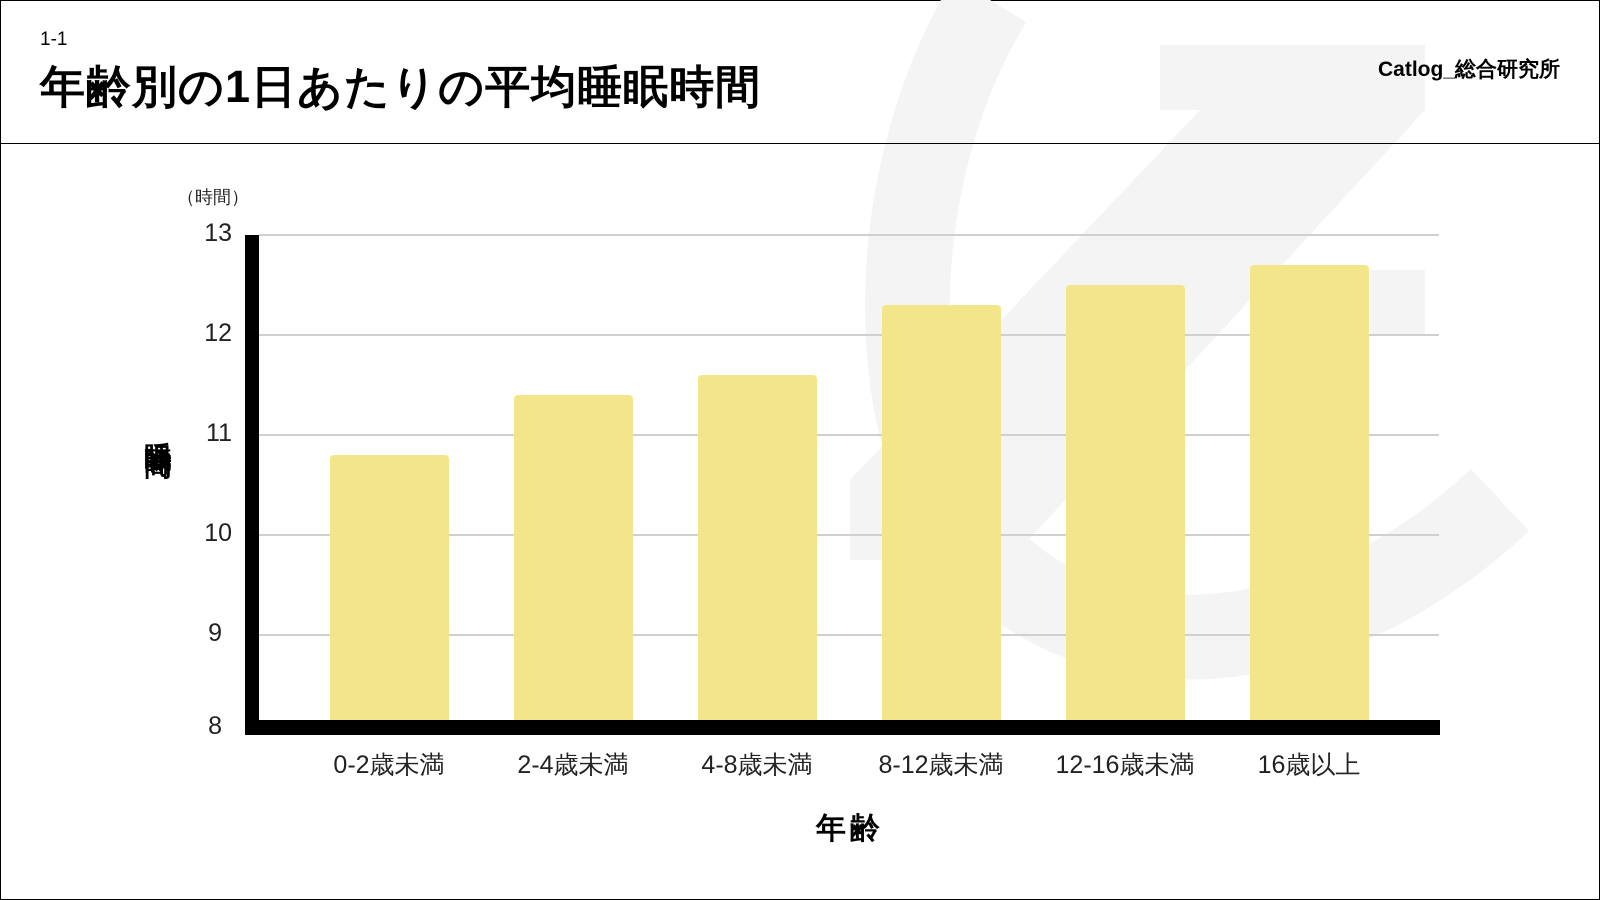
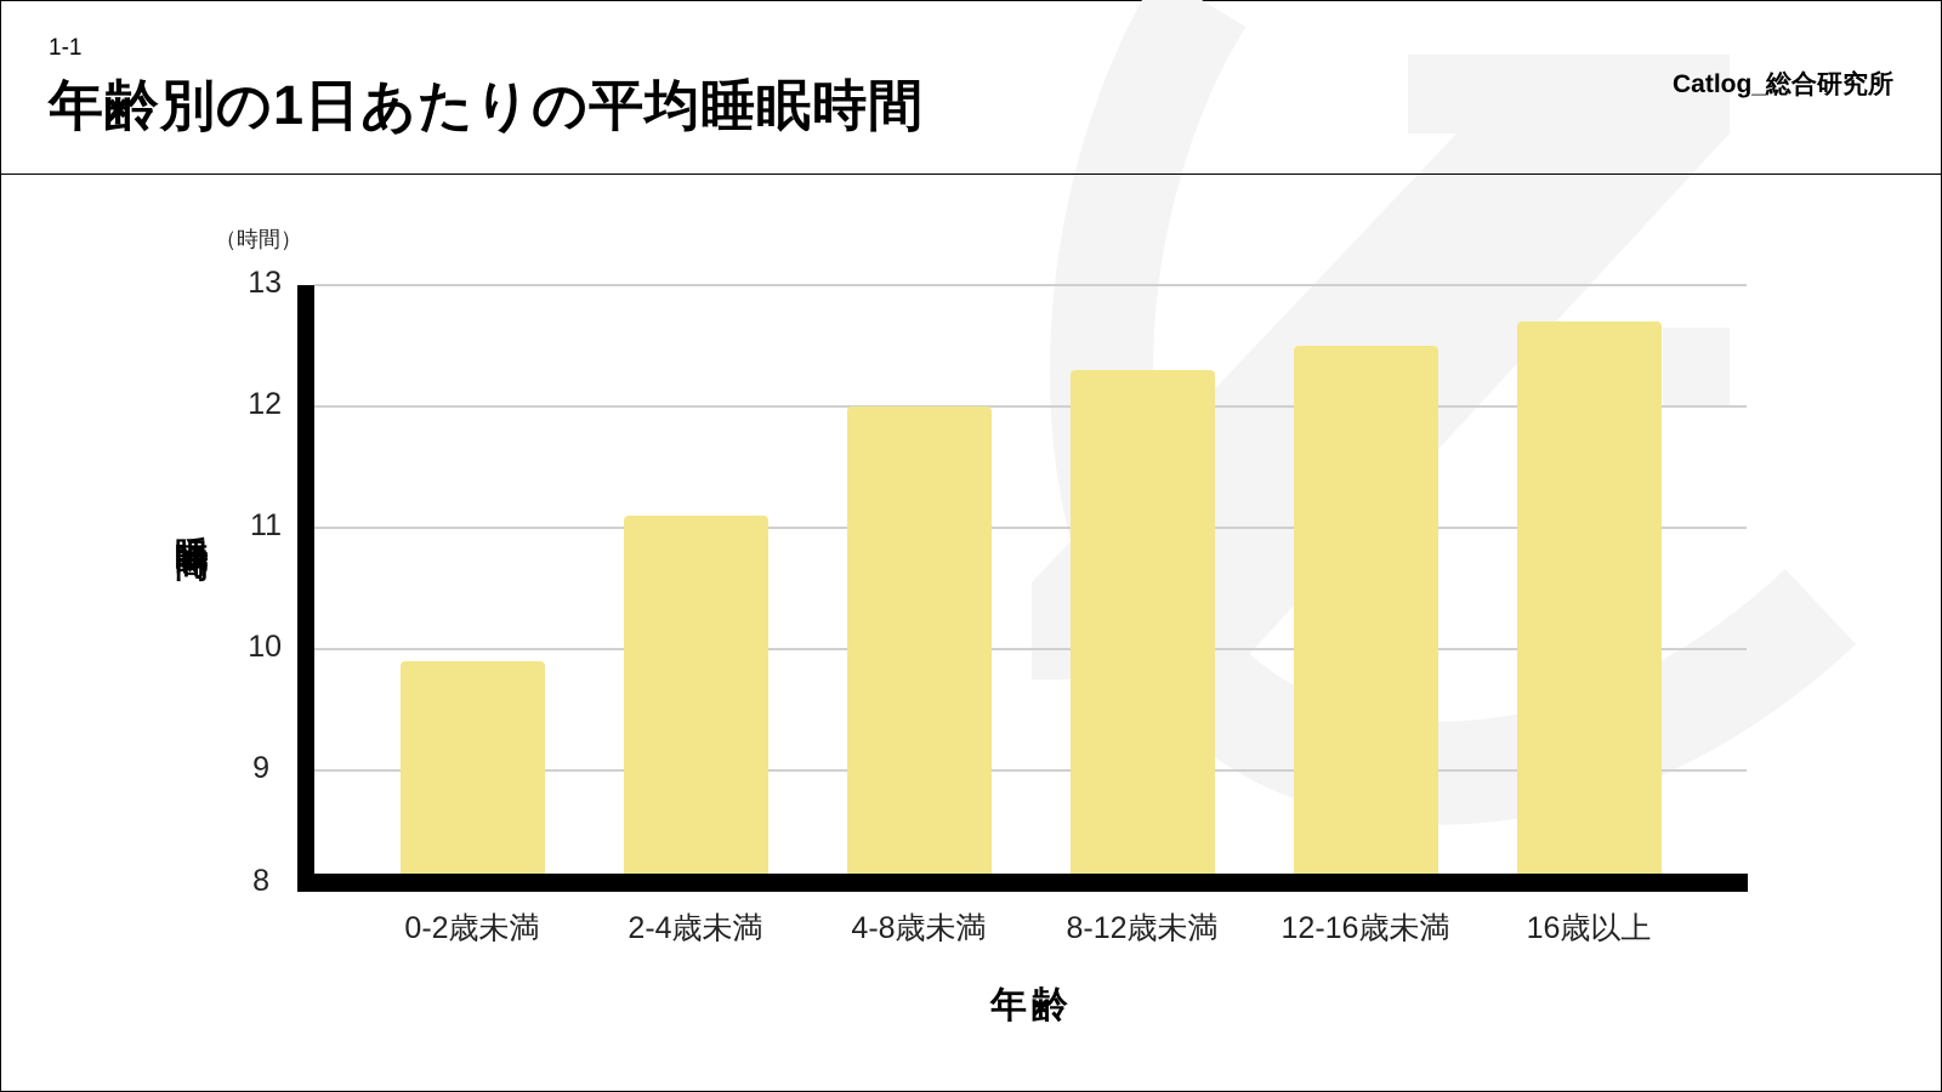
0-2歳未満: 10.8 -> 9.9
2-4歳未満: 11.4 -> 11.1
4-8歳未満: 11.6 -> 12.0
